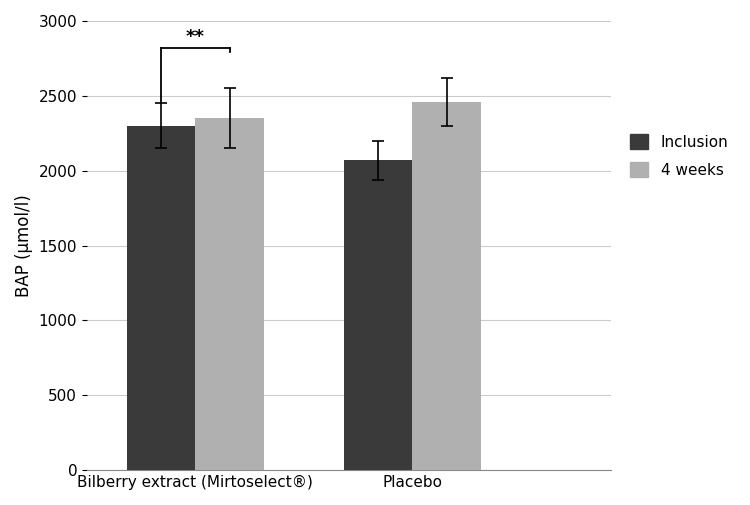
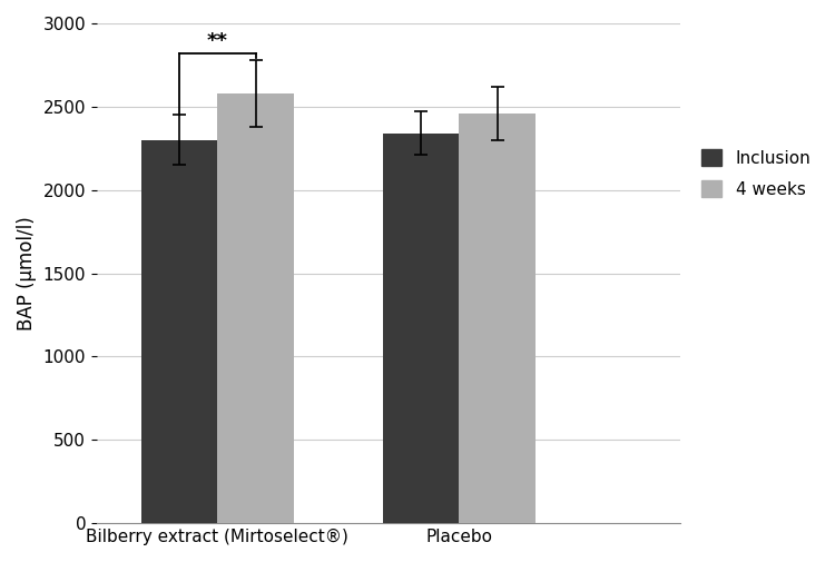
4 weeks/Bilberry extract (Mirtoselect®): 2350 -> 2580
Inclusion/Placebo: 2070 -> 2340
